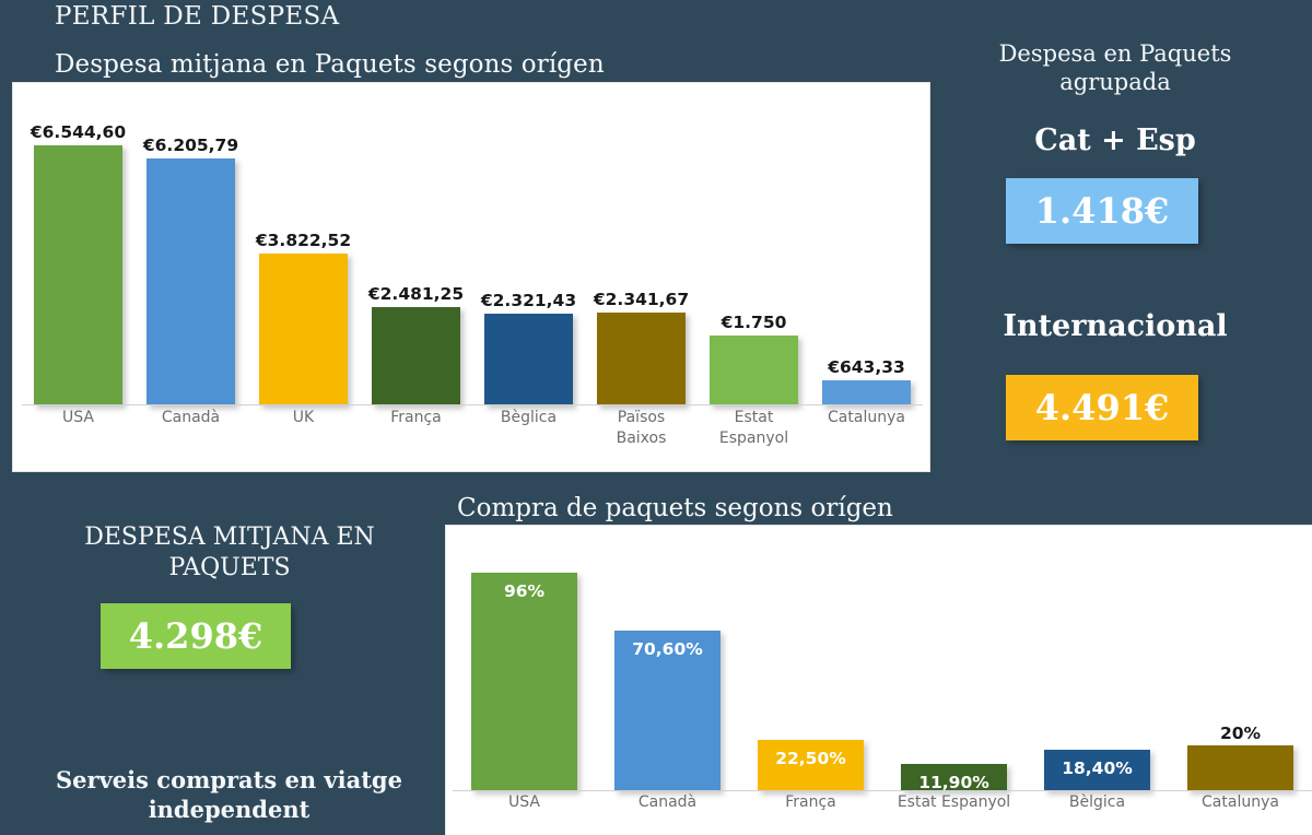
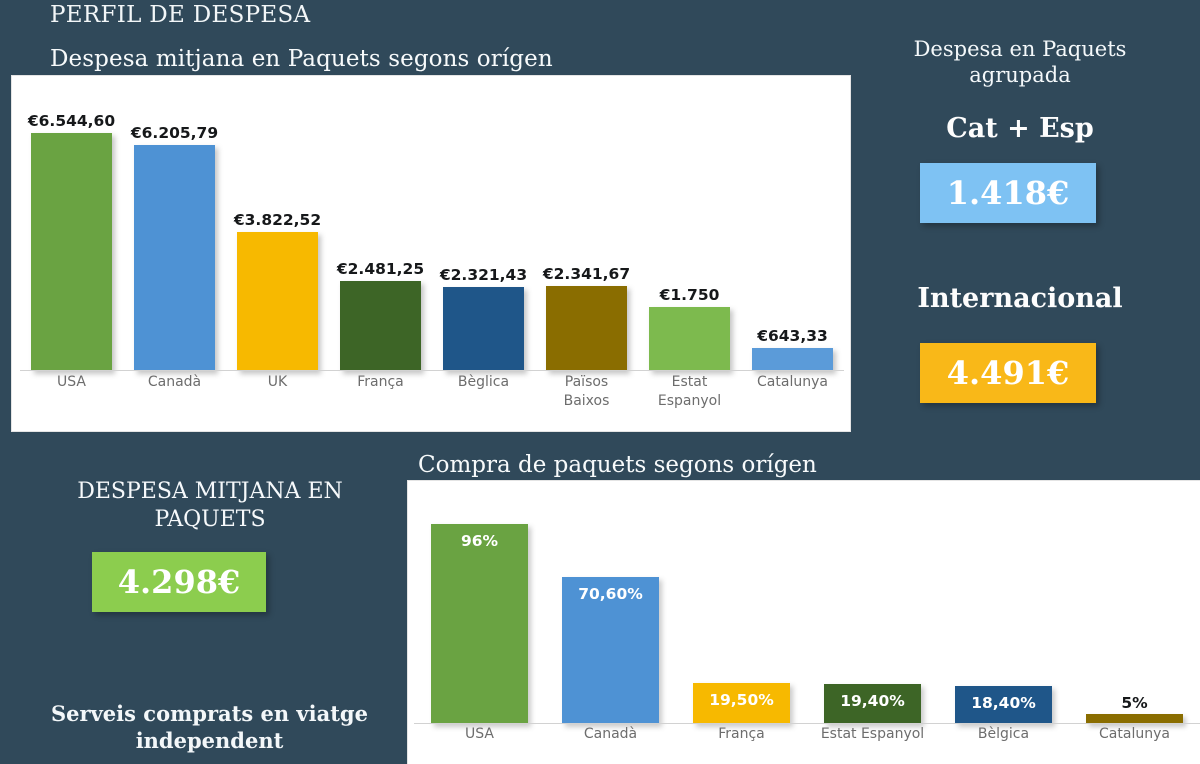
Compra de paquets segons orígen/França: 22,50% -> 19,50%
Compra de paquets segons orígen/Estat Espanyol: 11,90% -> 19,40%
Compra de paquets segons orígen/Catalunya: 20% -> 5%
